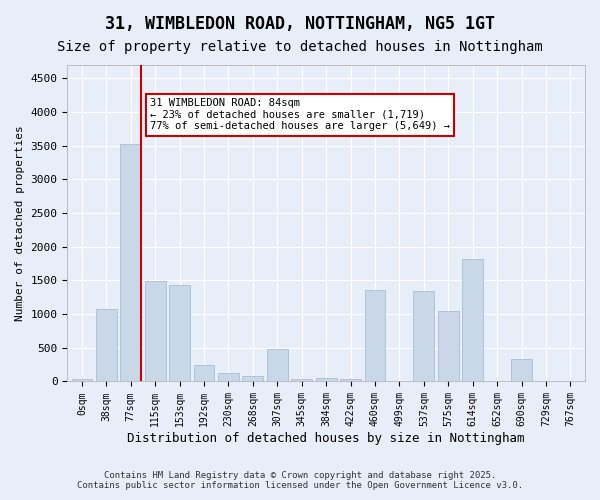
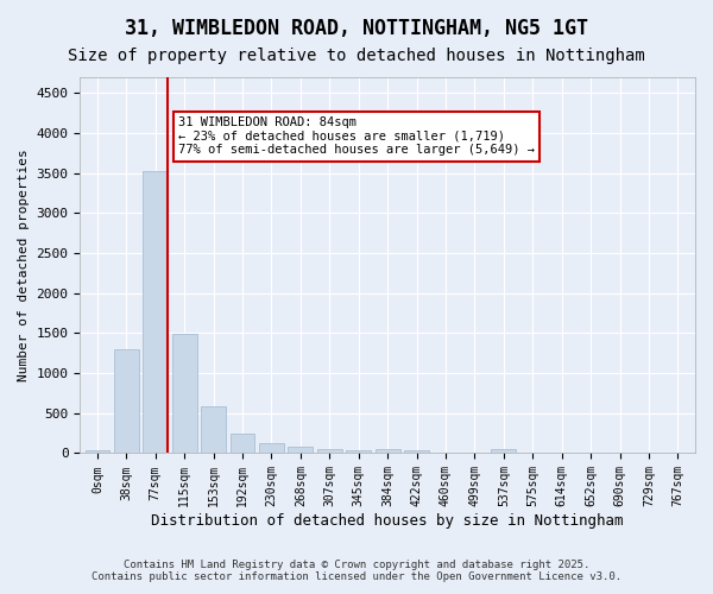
38sqm: 1080 -> 1300
153sqm: 1440 -> 590
307sqm: 480 -> 50
460sqm: 1360 -> 0
537sqm: 1340 -> 60
575sqm: 1040 -> 0
614sqm: 1820 -> 0
690sqm: 340 -> 0
